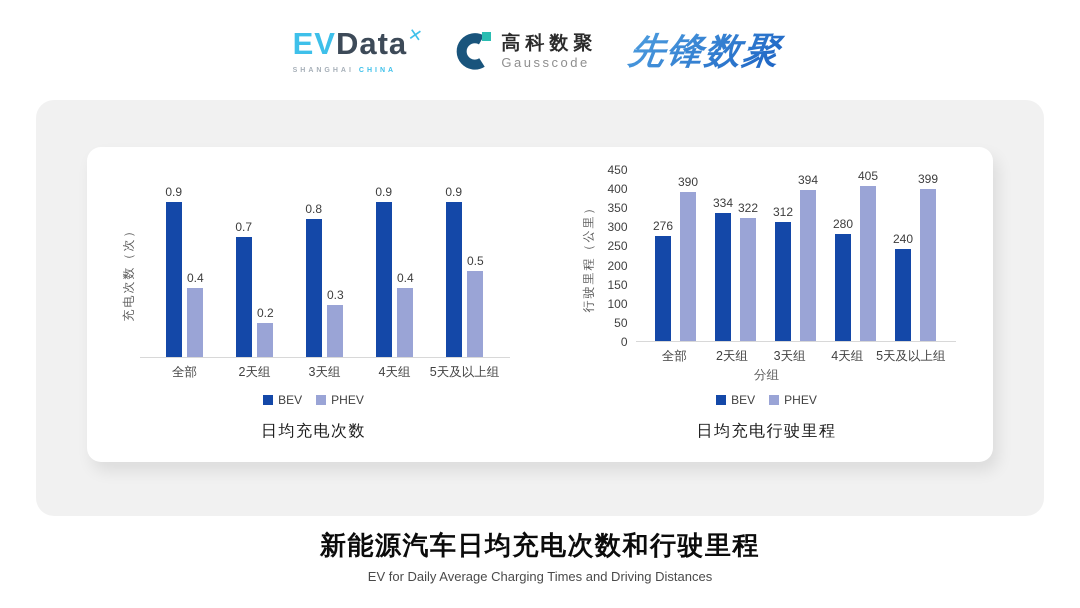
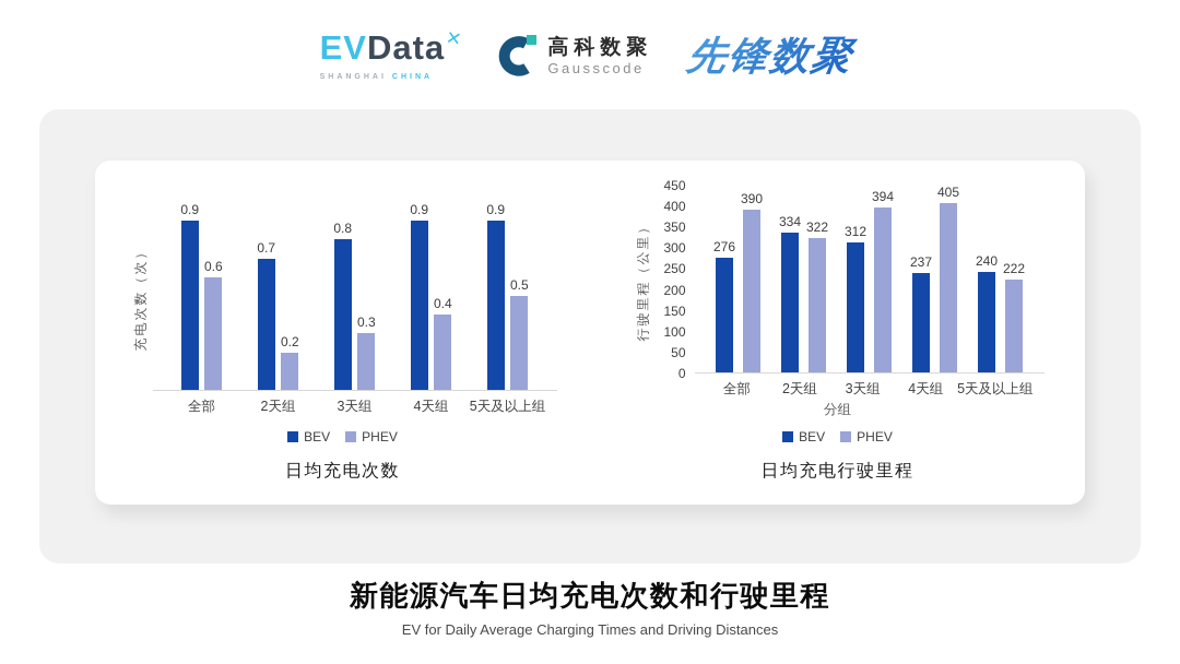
日均充电次数/PHEV/全部: 0.4 -> 0.6
日均充电行驶里程/BEV/4天组: 280 -> 237
日均充电行驶里程/PHEV/5天及以上组: 399 -> 222
